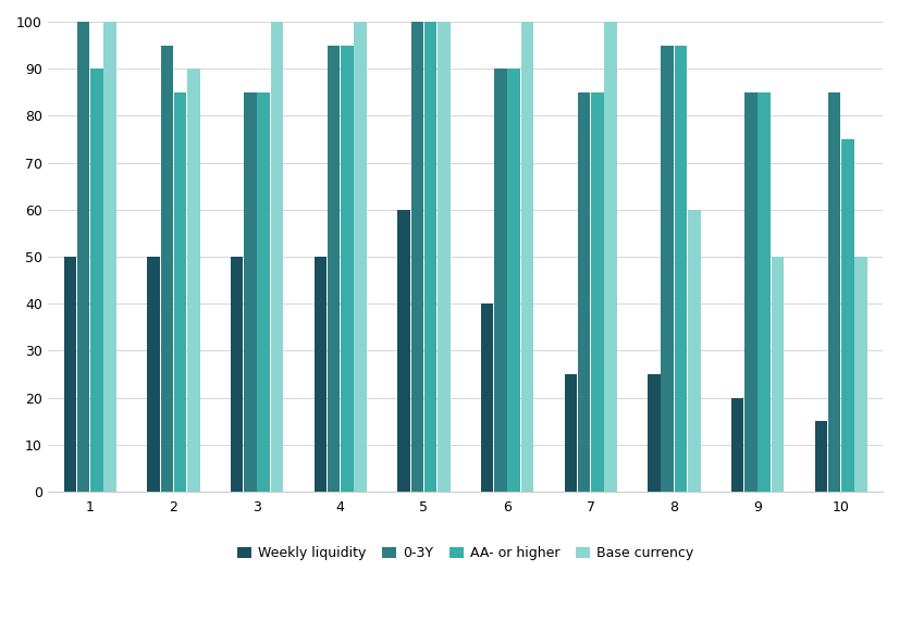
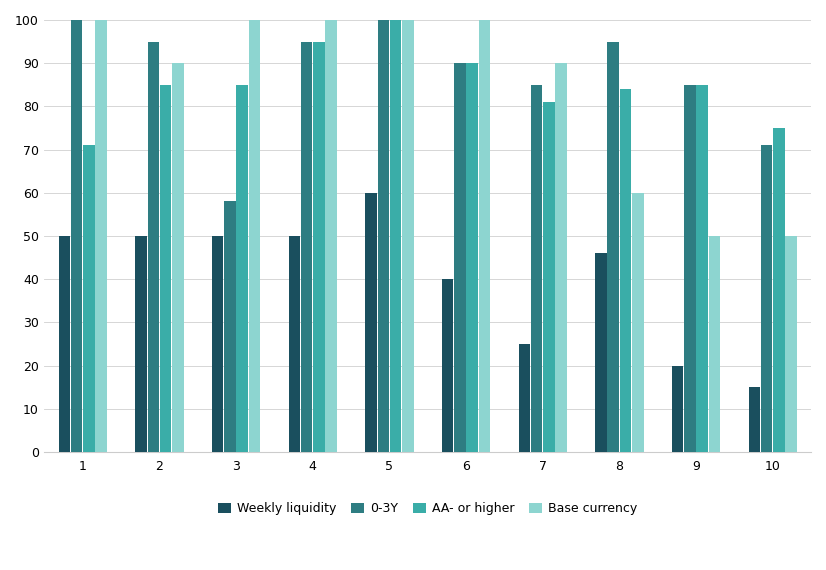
AA- or higher/1: 90 -> 71
0-3Y/3: 85 -> 58
AA- or higher/7: 85 -> 81
Base currency/7: 100 -> 90
Weekly liquidity/8: 25 -> 46
AA- or higher/8: 95 -> 84
0-3Y/10: 85 -> 71
